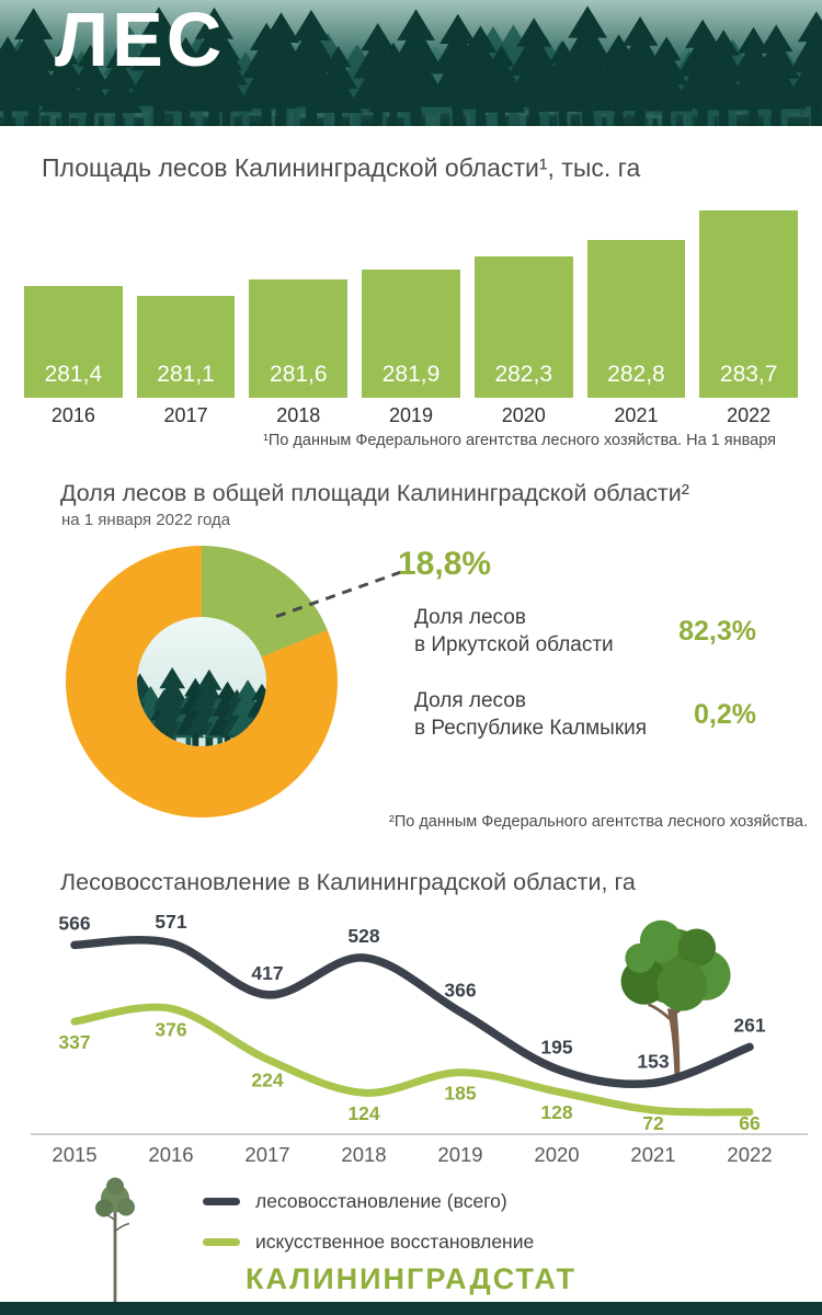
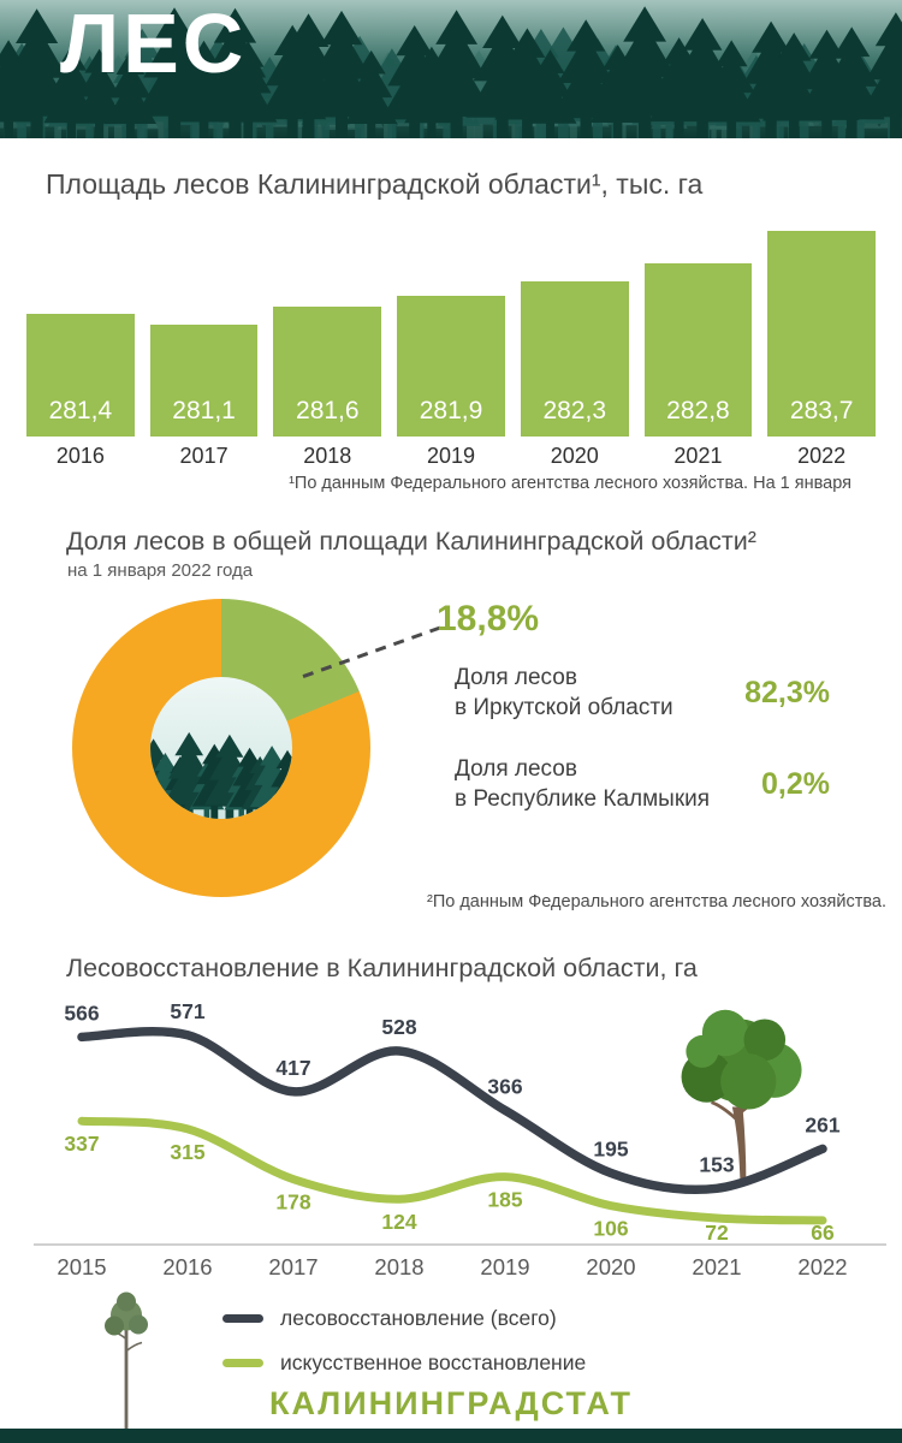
Лесовосстановление в Калининградской области, га/искусственное восстановление/2016: 376 -> 315
Лесовосстановление в Калининградской области, га/искусственное восстановление/2017: 224 -> 178
Лесовосстановление в Калининградской области, га/искусственное восстановление/2020: 128 -> 106
